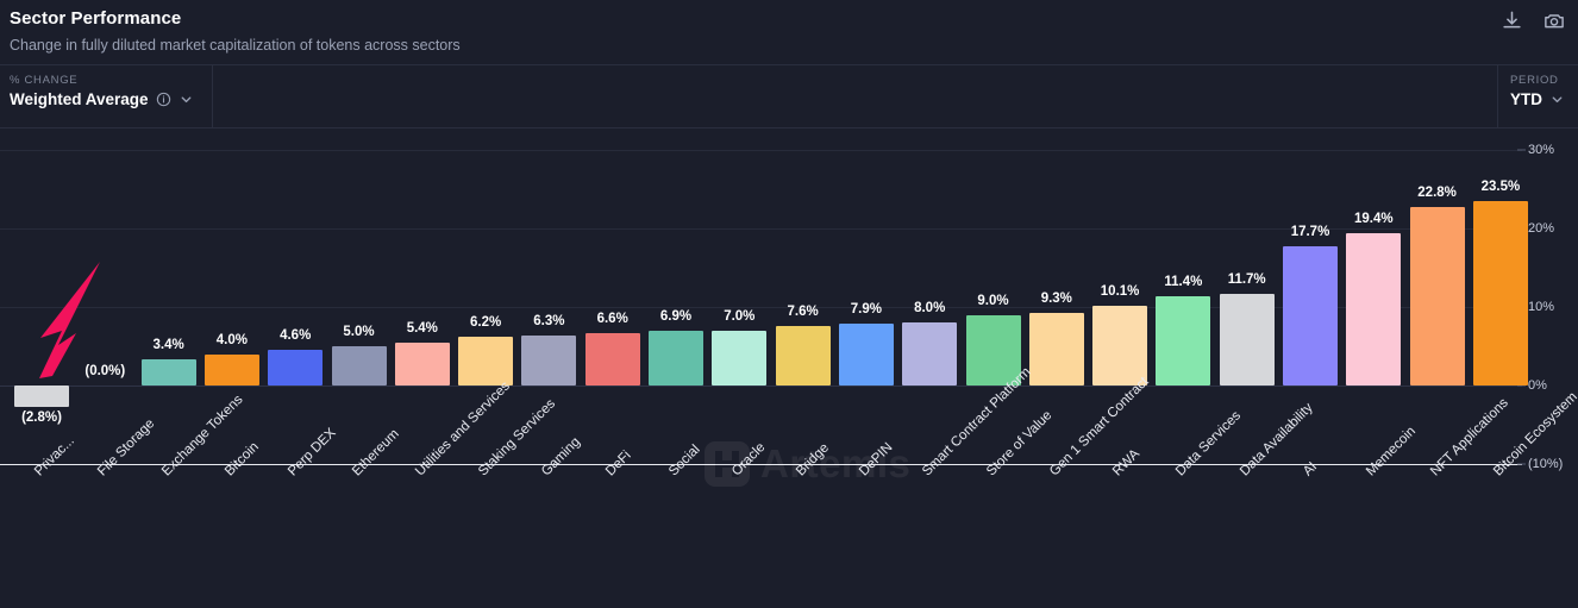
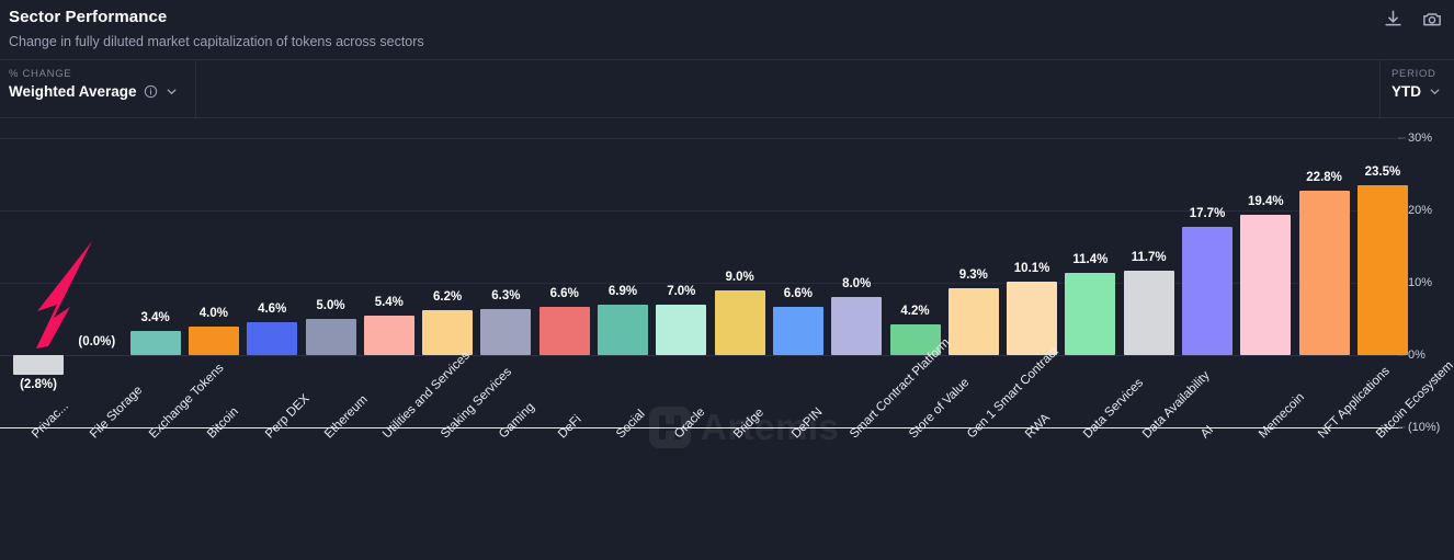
Bridge: 7.6% -> 9.0%
DePIN: 7.9% -> 6.6%
Store of Value: 9.0% -> 4.2%
